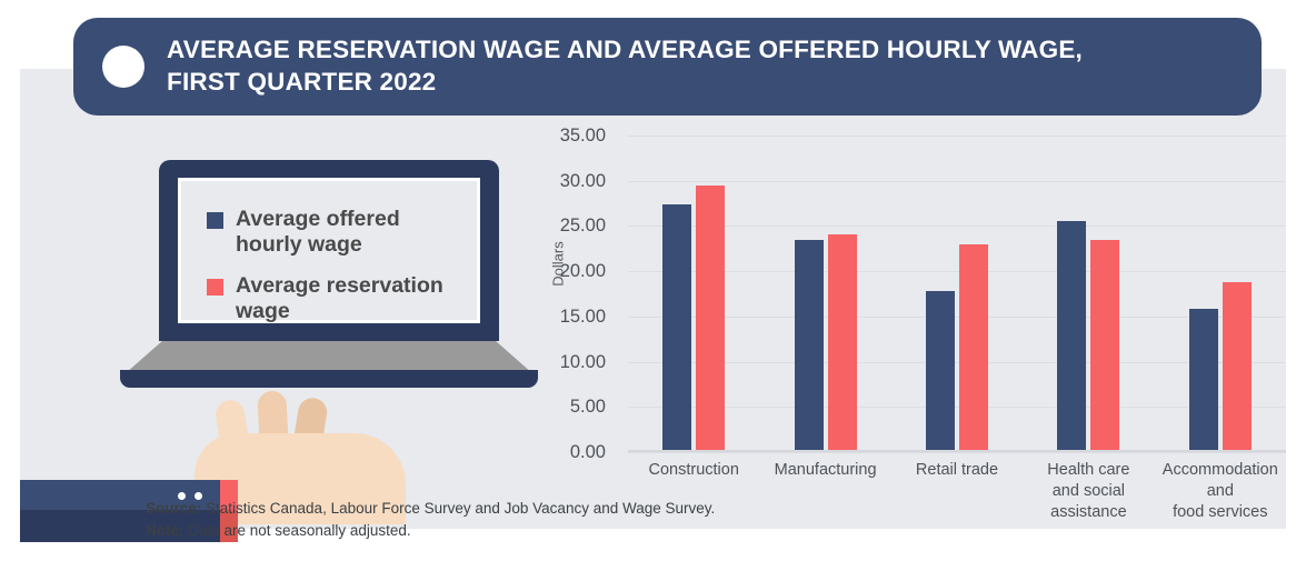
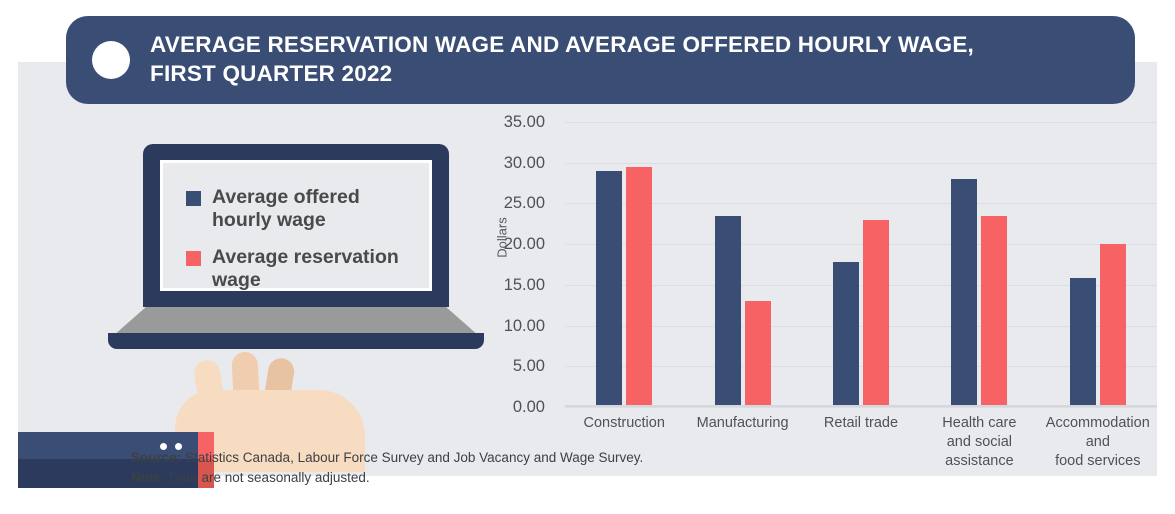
Average offered hourly wage/Construction: 27 -> 29
Average reservation wage/Manufacturing: 24 -> 13
Average offered hourly wage/Health care and social assistance: 26 -> 28
Average reservation wage/Accommodation and food services: 19 -> 20
